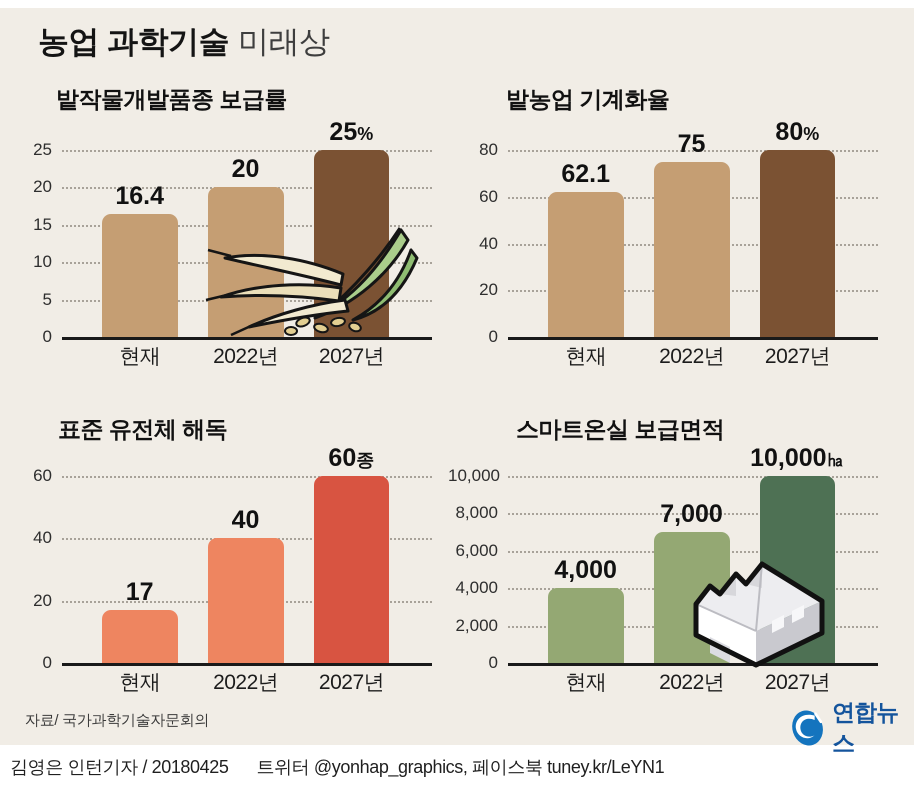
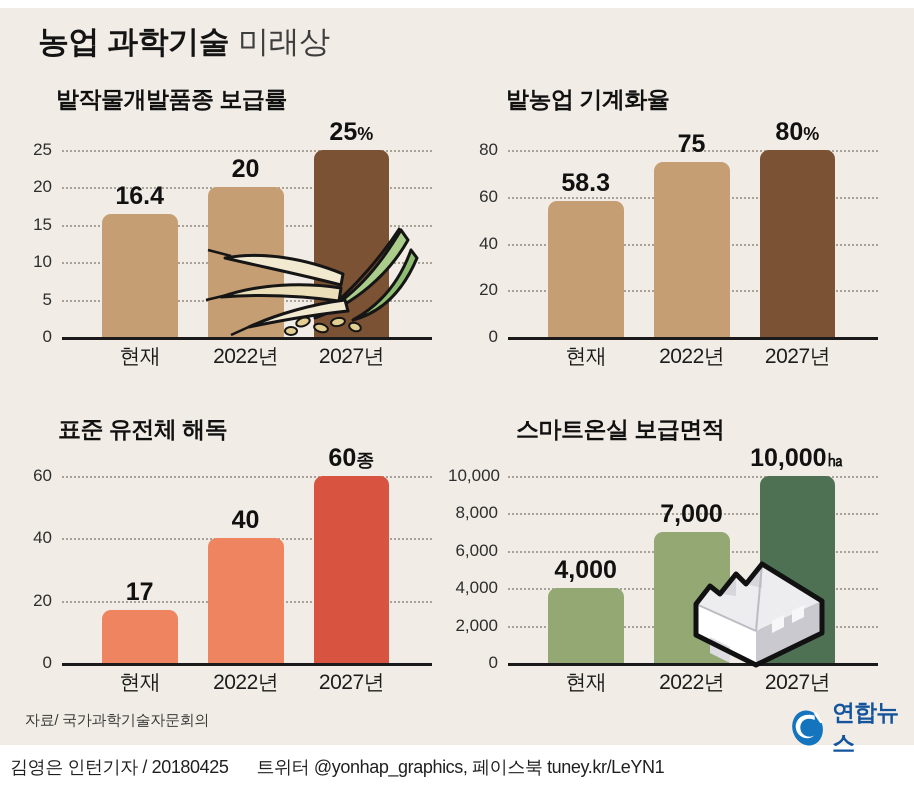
밭농업 기계화율/현재: 62.1 -> 58.3
